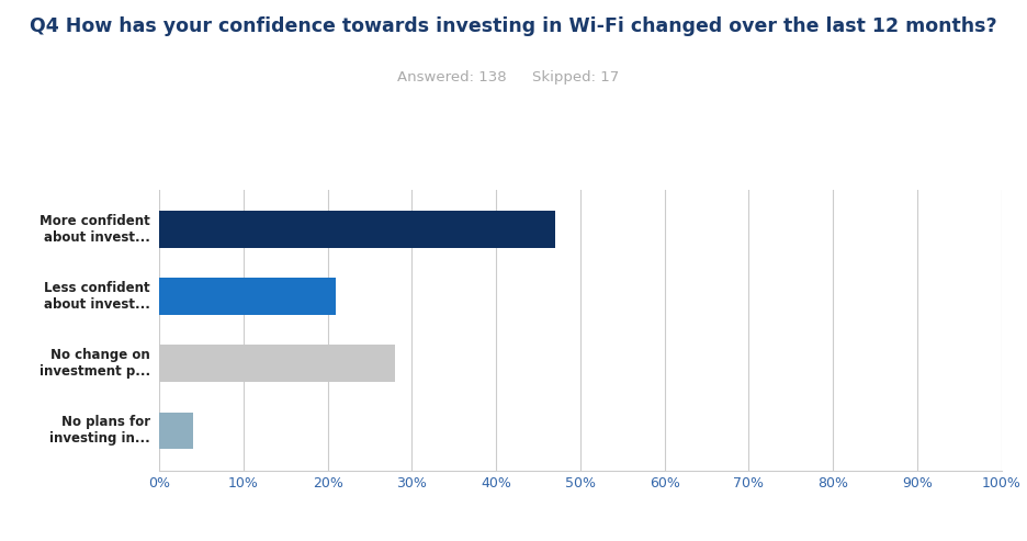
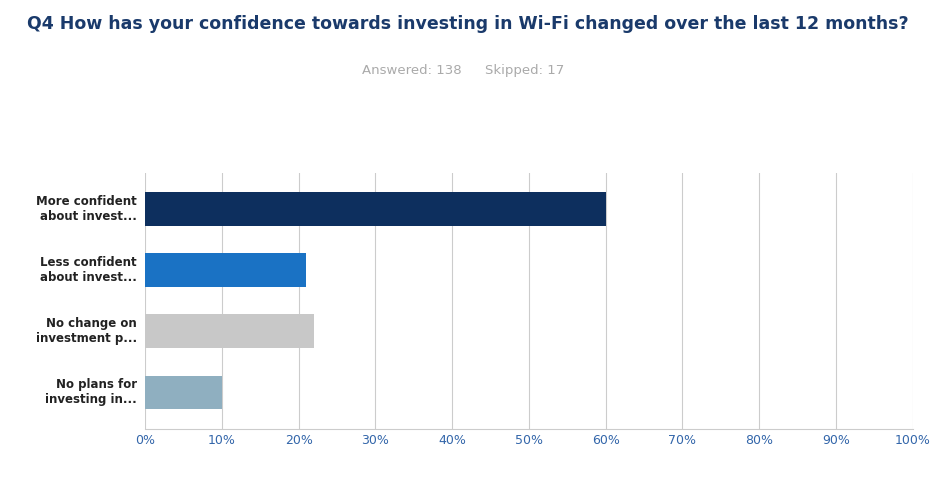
More confident about invest...: 47% -> 60%
No change on investment p...: 28% -> 22%
No plans for investing in...: 4% -> 10%
